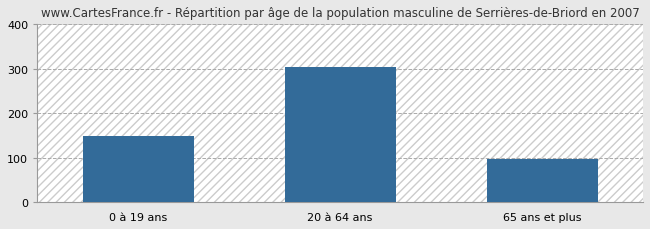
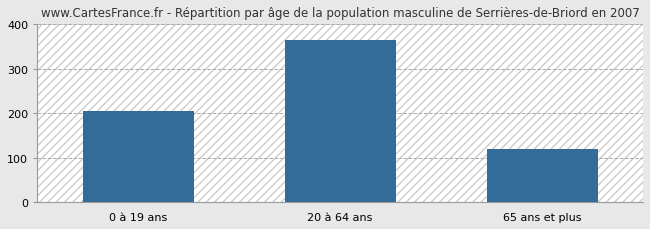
0 à 19 ans: 150 -> 205
20 à 64 ans: 305 -> 365
65 ans et plus: 97 -> 120
